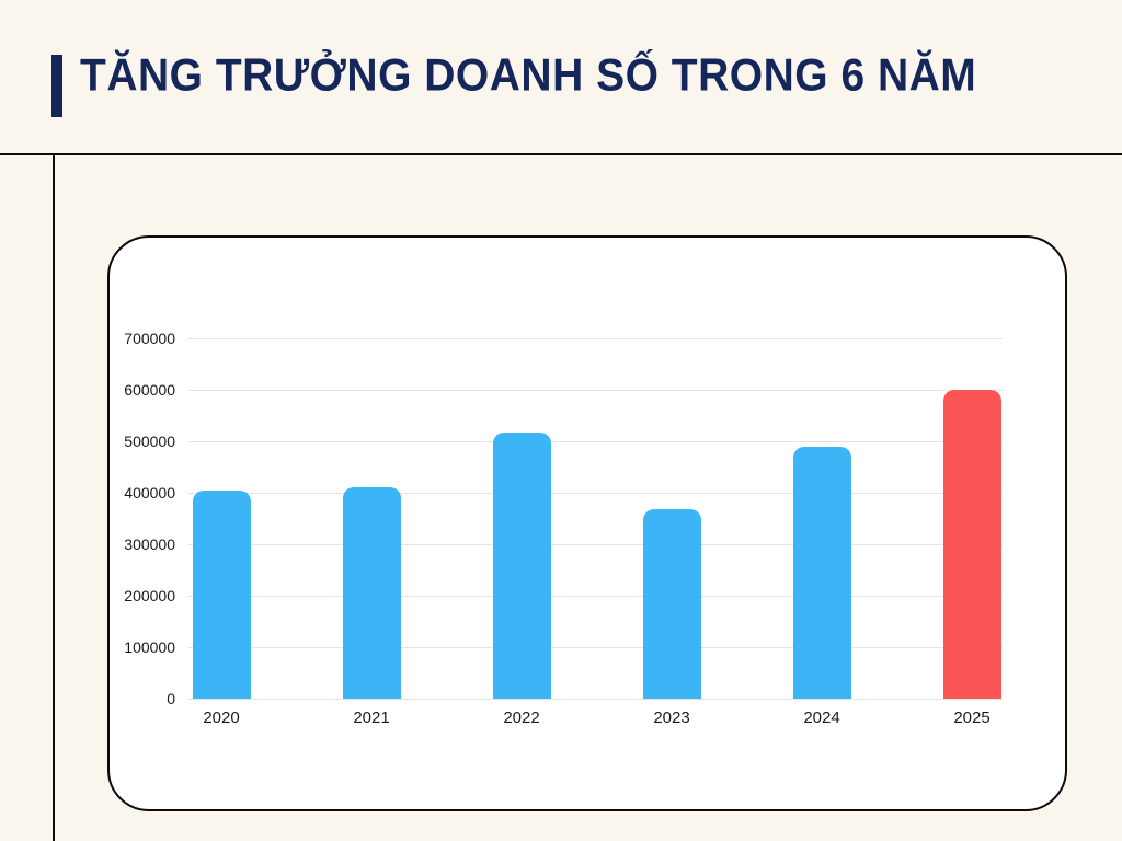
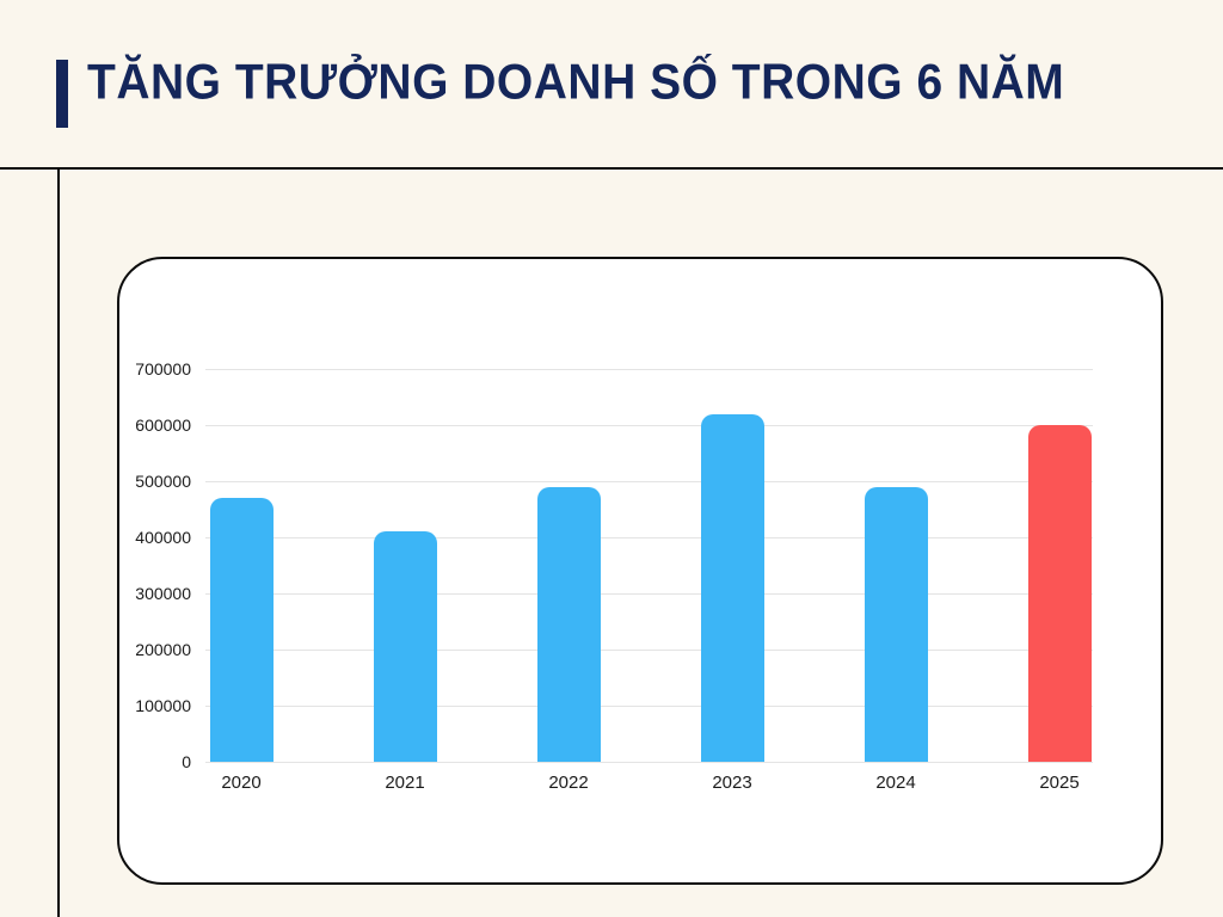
2020: 400000 -> 470000
2022: 520000 -> 490000
2023: 370000 -> 620000
